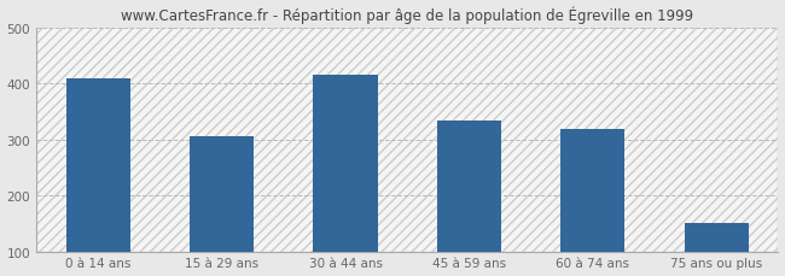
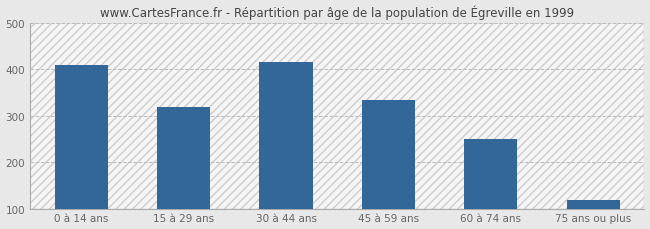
15 à 29 ans: 305 -> 320
60 à 74 ans: 320 -> 250
75 ans ou plus: 150 -> 118
